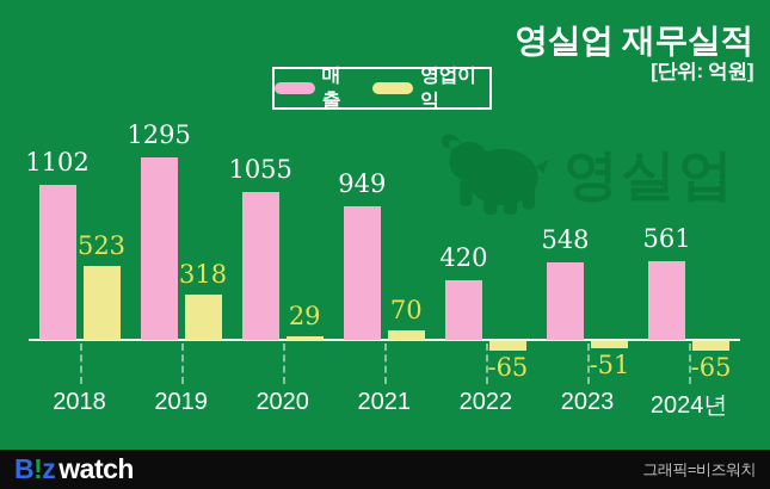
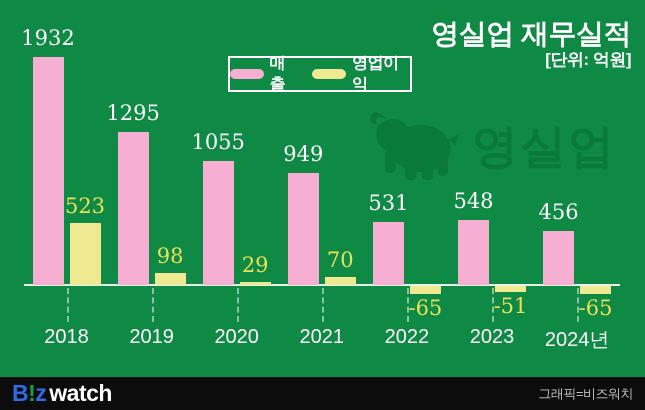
매출/2018: 1102 -> 1932
영업이익/2019: 318 -> 98
매출/2022: 420 -> 531
매출/2024년: 561 -> 456
